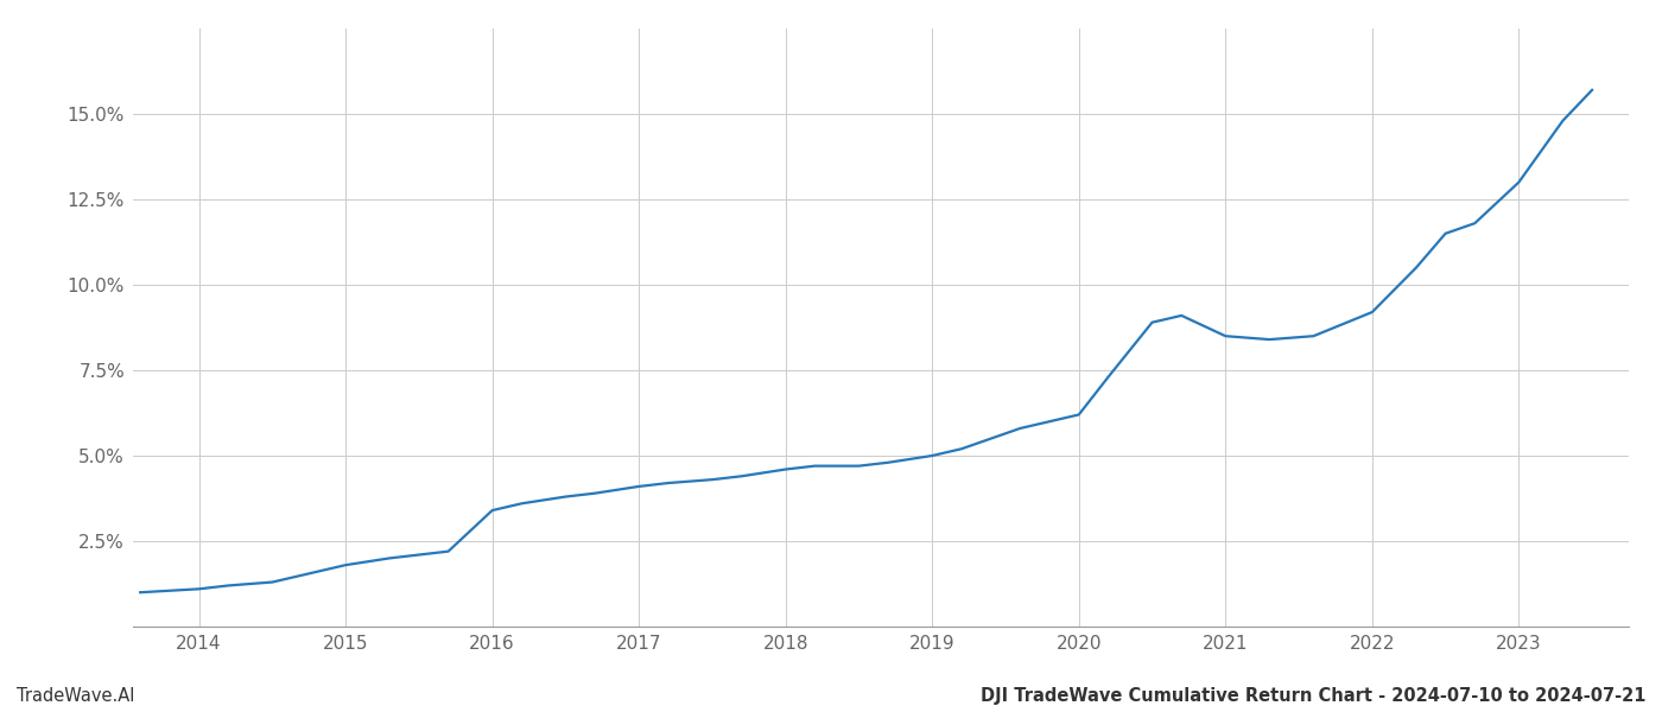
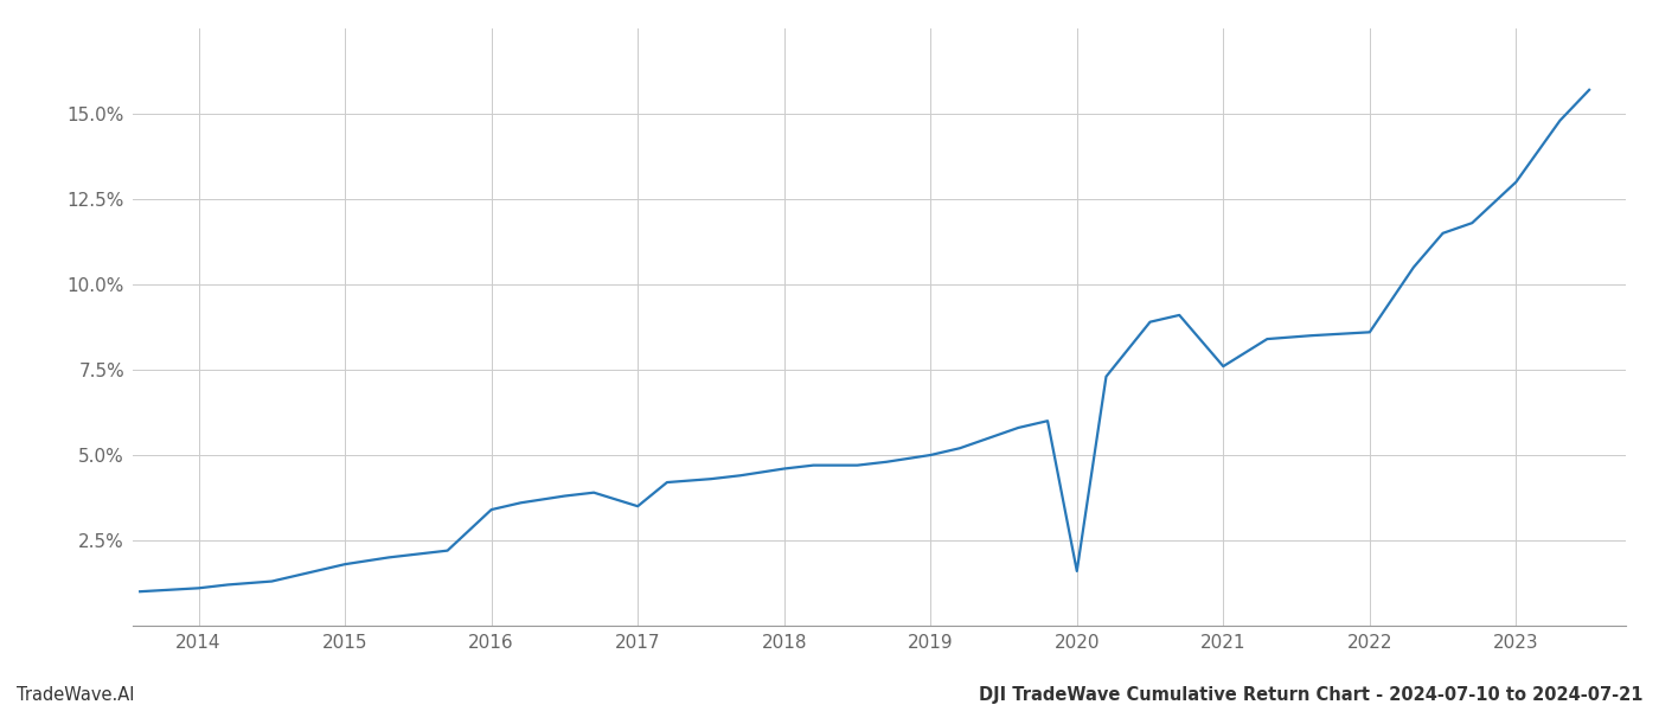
2017: 4.1% -> 3.5%
2020: 6.2% -> 1.6%
2021: 8.5% -> 7.6%
2022: 9.2% -> 8.6%
